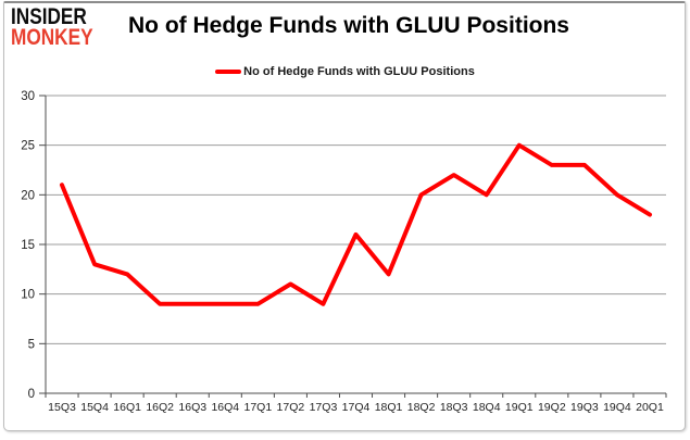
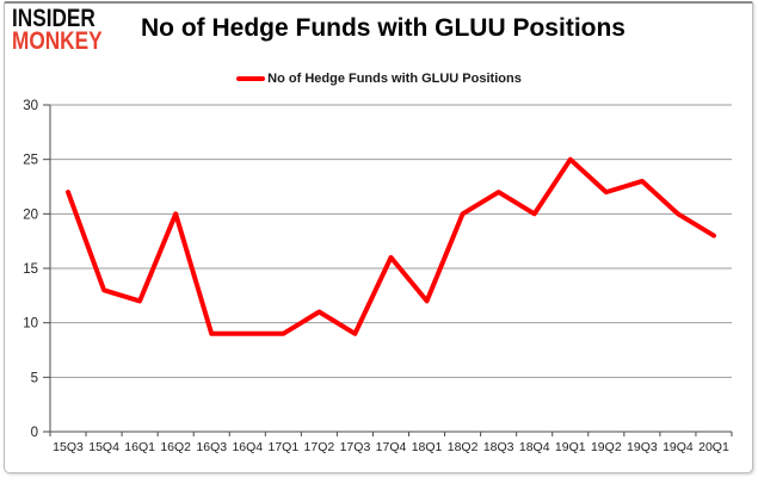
15Q3: 21 -> 22
16Q2: 9 -> 20
19Q2: 23 -> 22
